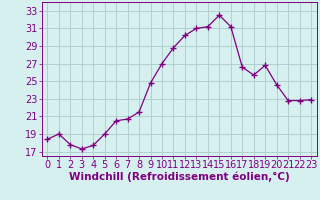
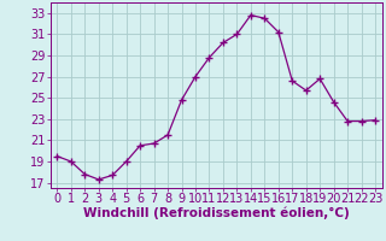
0: 18.4 -> 19.5
14: 31.2 -> 32.8
